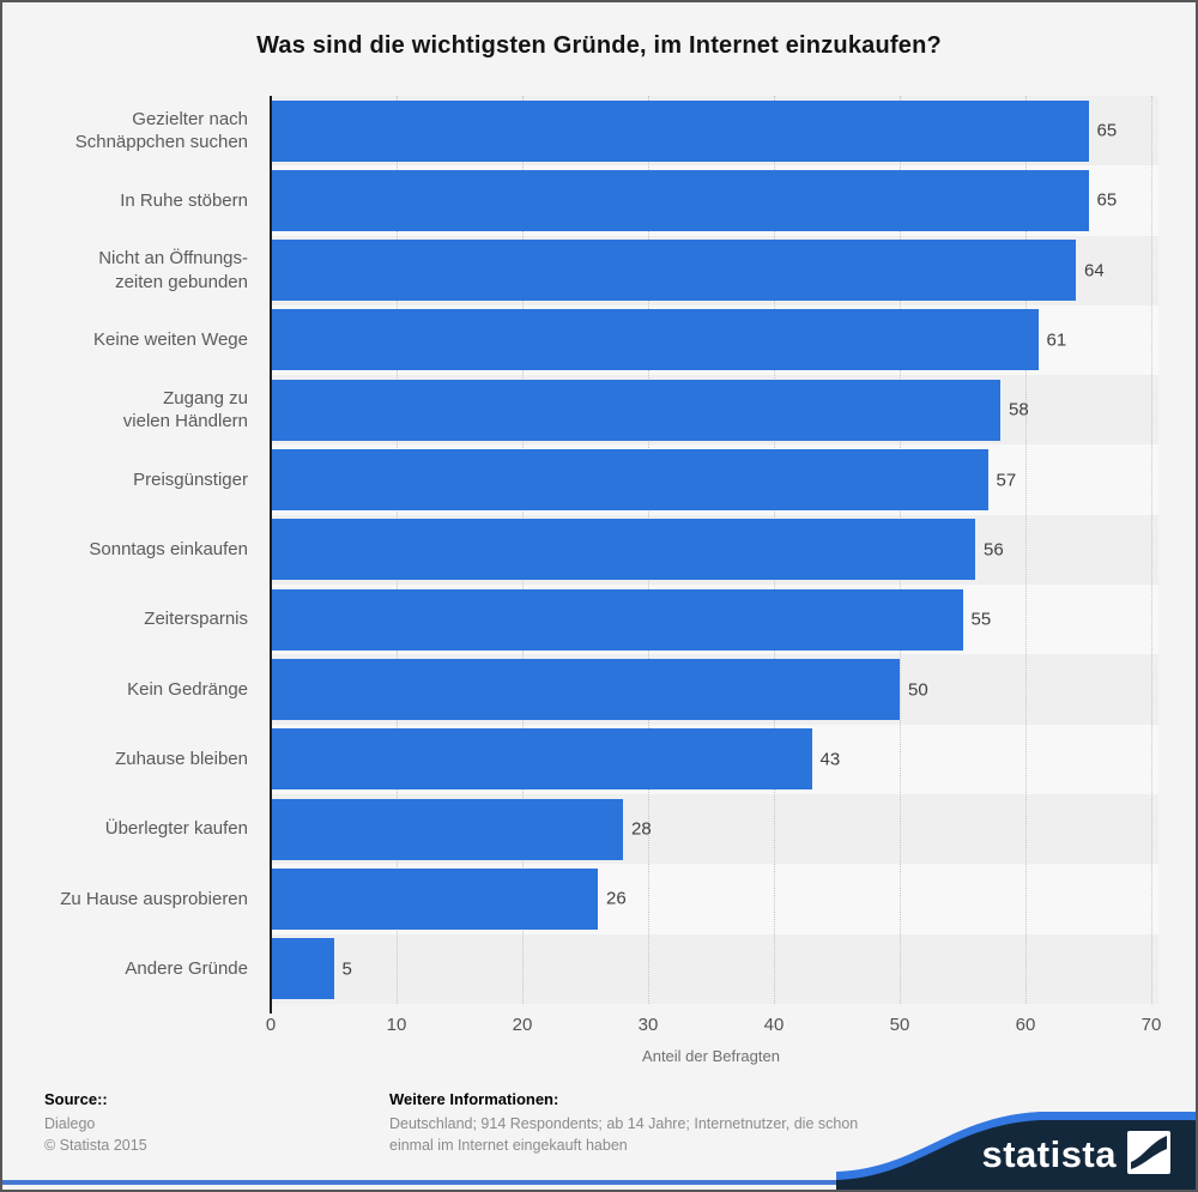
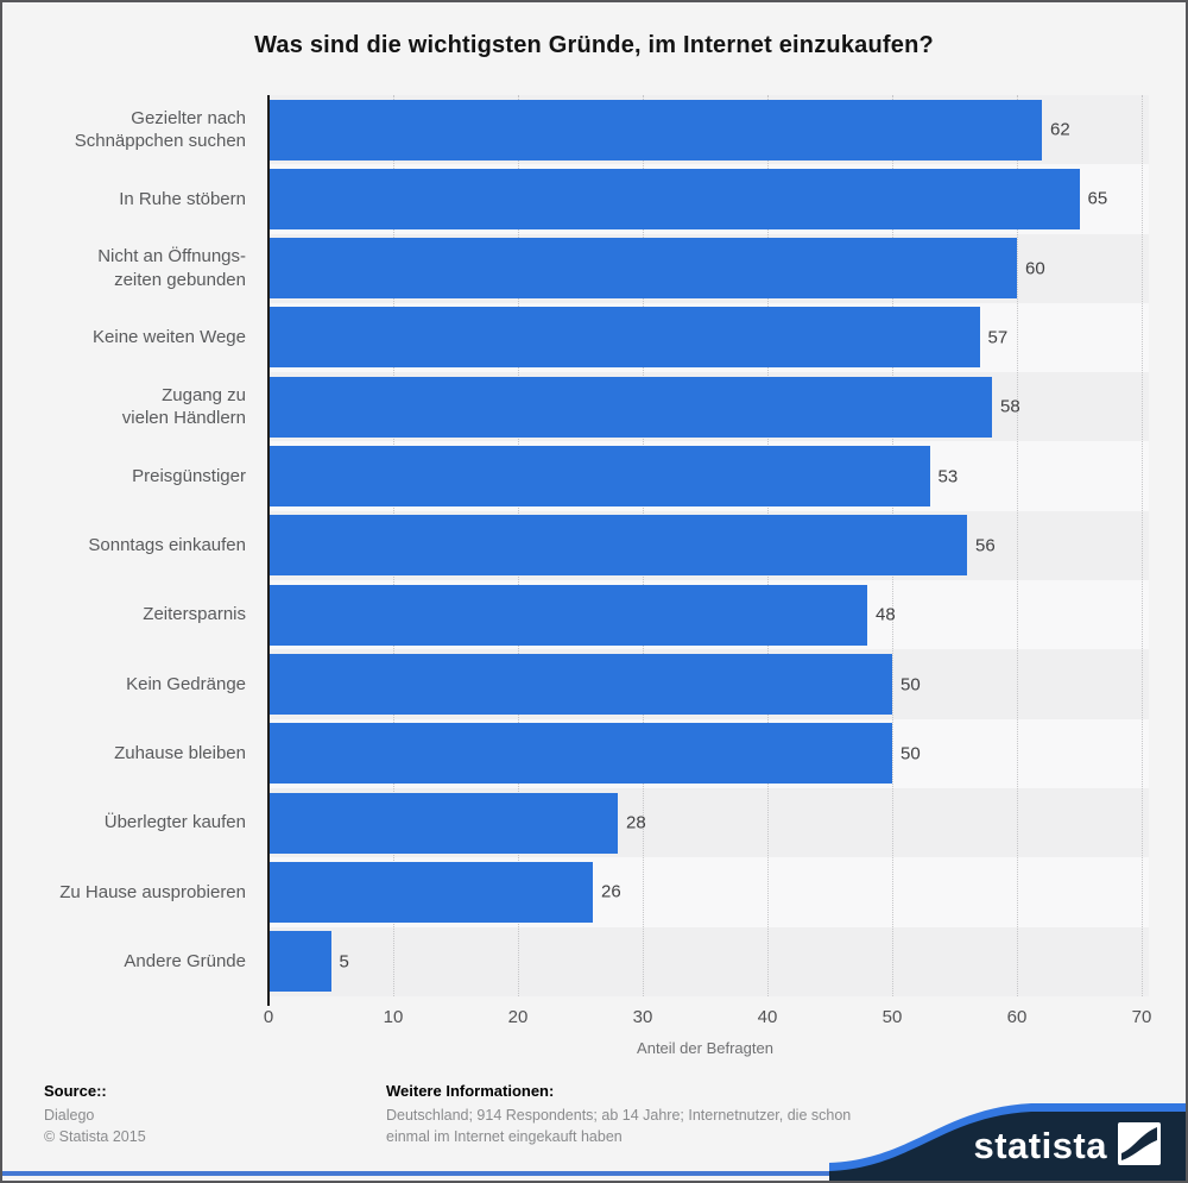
Gezielter nach Schnäppchen suchen: 65 -> 62
Nicht an Öffnungs- zeiten gebunden: 64 -> 60
Keine weiten Wege: 61 -> 57
Preisgünstiger: 57 -> 53
Zeitersparnis: 55 -> 48
Zuhause bleiben: 43 -> 50
